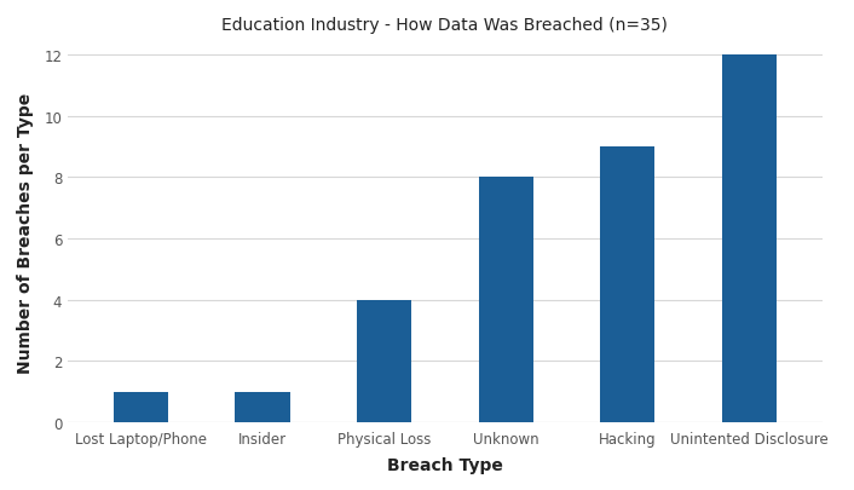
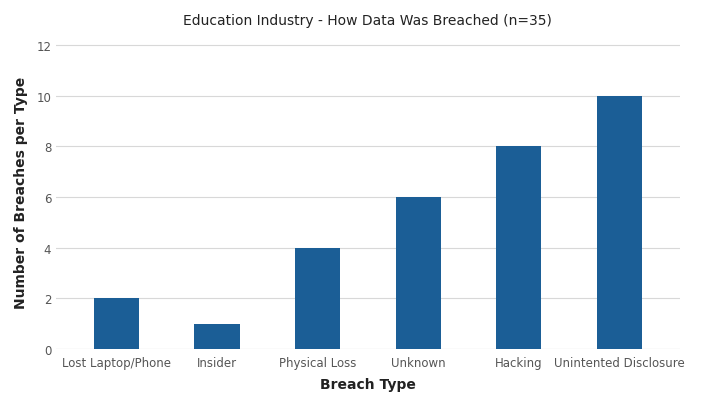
Lost Laptop/Phone: 1 -> 2
Unknown: 8 -> 6
Hacking: 9 -> 8
Unintented Disclosure: 12 -> 10
